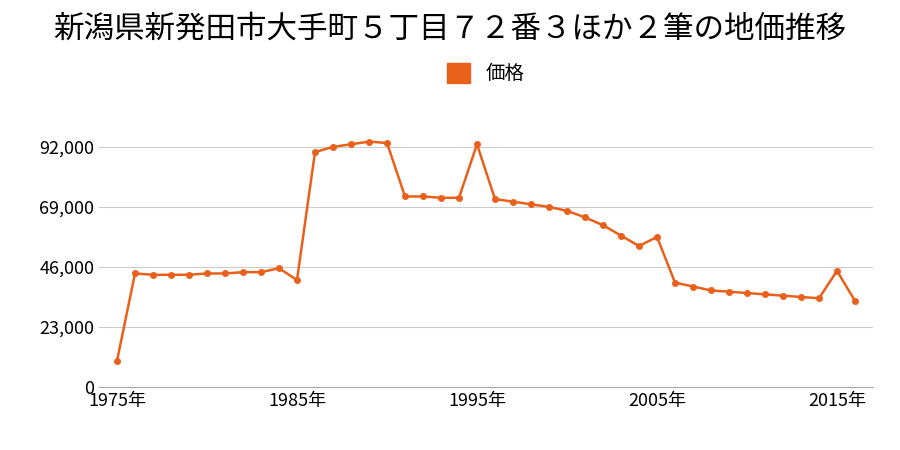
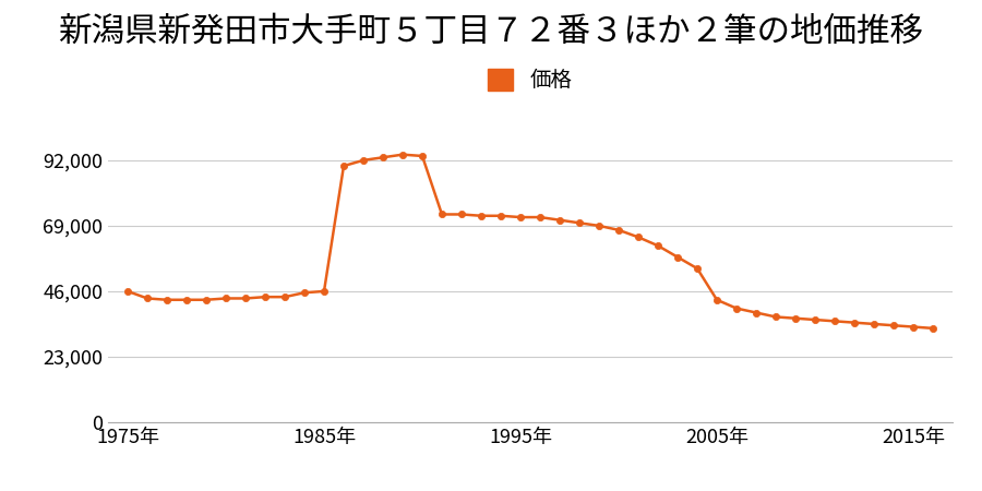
1975年: 10,000 -> 46,000
1985年: 41,000 -> 46,000
1995年: 93,000 -> 72,000
2005年: 57,500 -> 43,000
2015年: 44,500 -> 33,500
